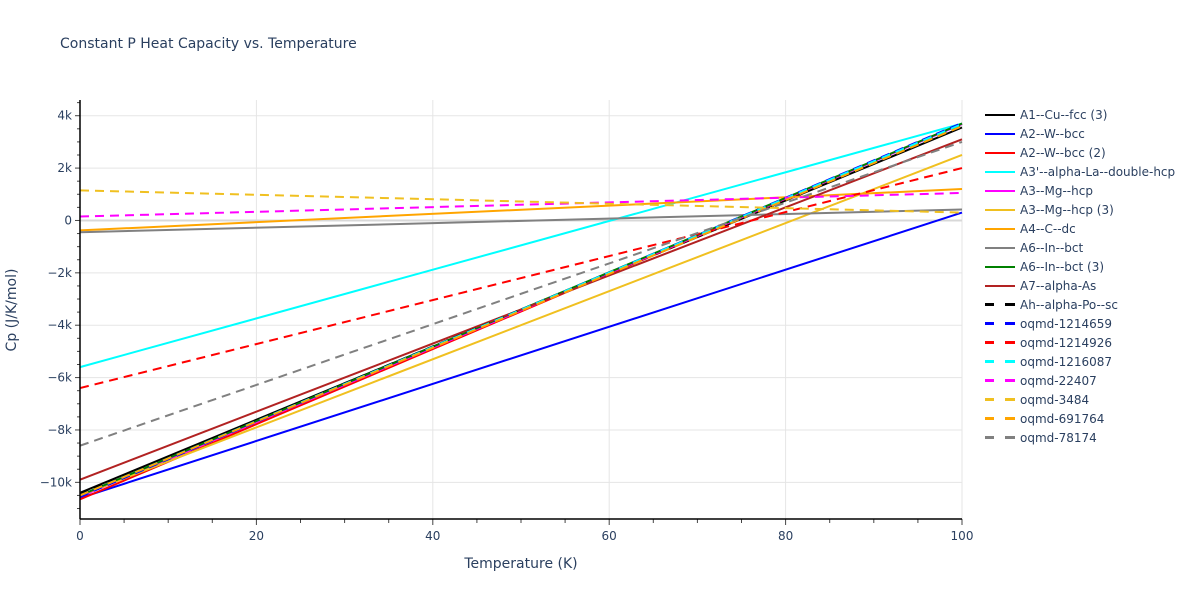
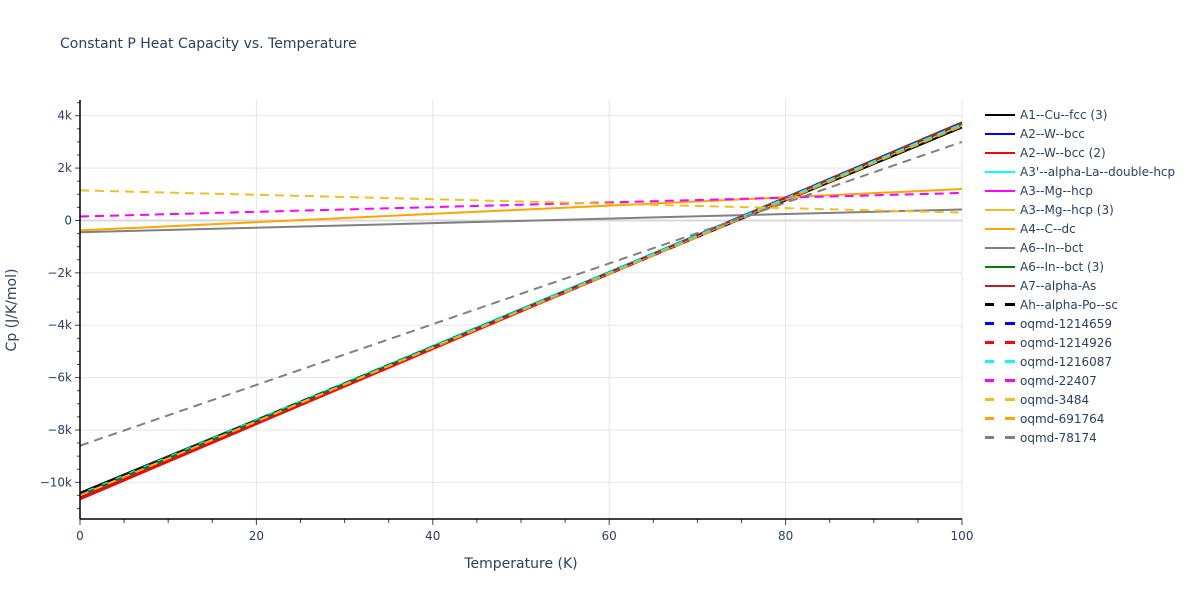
A3'--alpha-La--double-hcp/0: -5.6k -> -10.4k
A7--alpha-As/0: -9.9k -> -10.6k
oqmd-1214926/0: -6.4k -> -10.6k
A2--W--bcc/100: 0.3k -> 3.6k
A3--Mg--hcp (3)/100: 2.5k -> 3.6k
A7--alpha-As/100: 3.1k -> 3.8k
oqmd-1214926/100: 2.0k -> 3.7k
